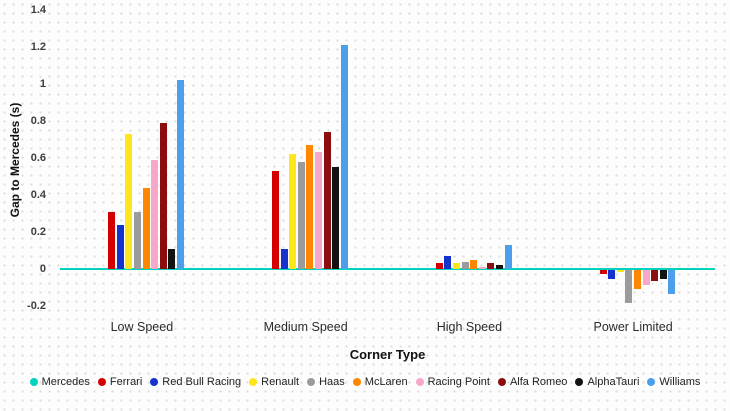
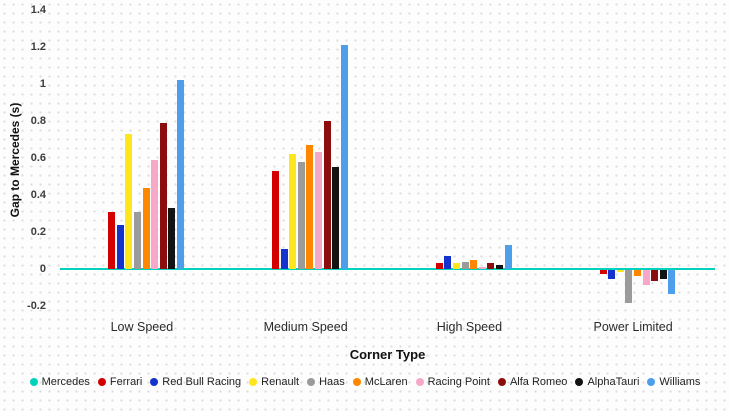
AlphaTauri/Low Speed: 0.11 -> 0.33
Alfa Romeo/Medium Speed: 0.74 -> 0.80
McLaren/Power Limited: -0.10 -> -0.03
